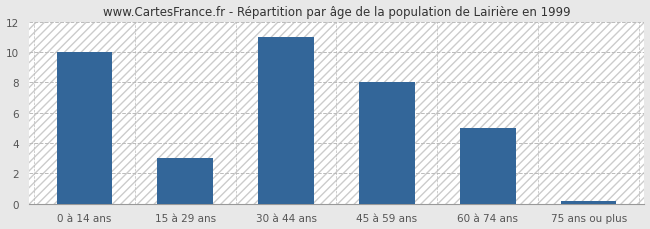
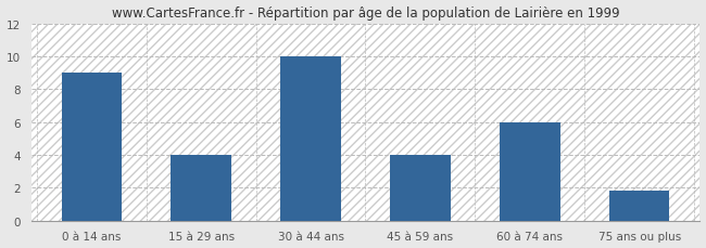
0 à 14 ans: 10.0 -> 9.0
15 à 29 ans: 3.0 -> 4.0
30 à 44 ans: 11.0 -> 10.0
45 à 59 ans: 8.0 -> 4.0
60 à 74 ans: 5.0 -> 6.0
75 ans ou plus: 0.2 -> 1.8
